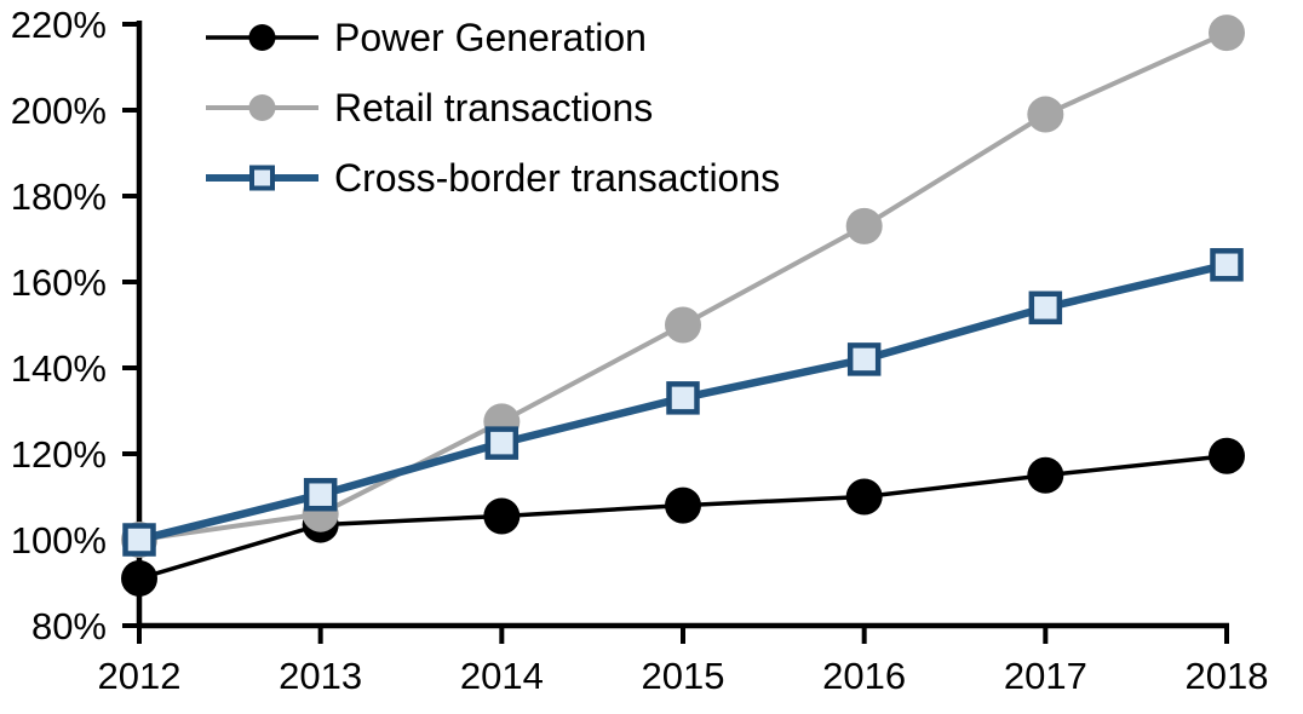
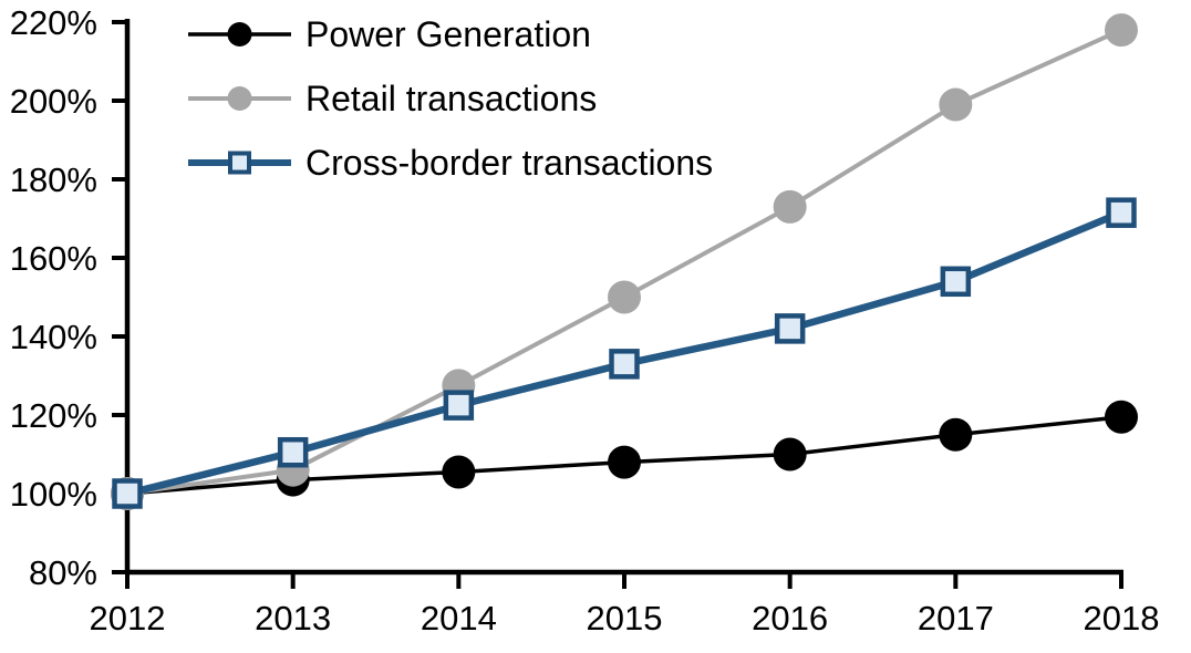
Power Generation/2012: 91% -> 100%
Cross-border transactions/2018: 164% -> 172%
